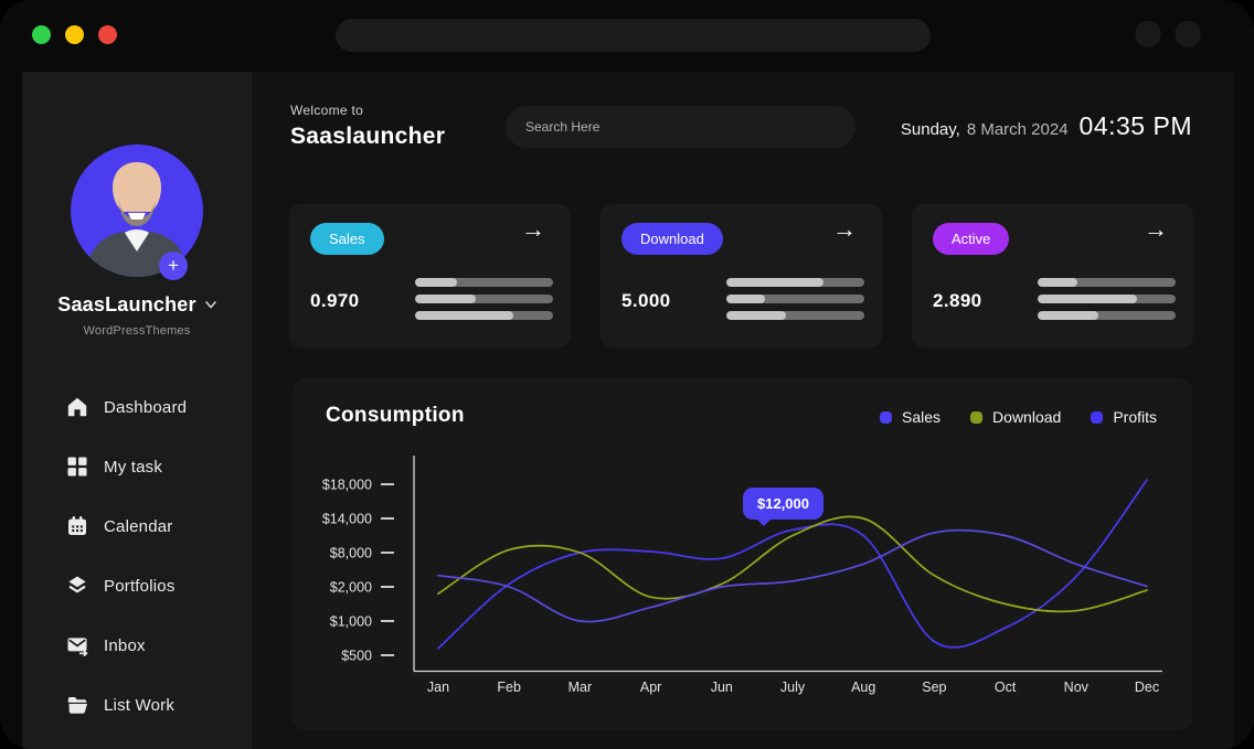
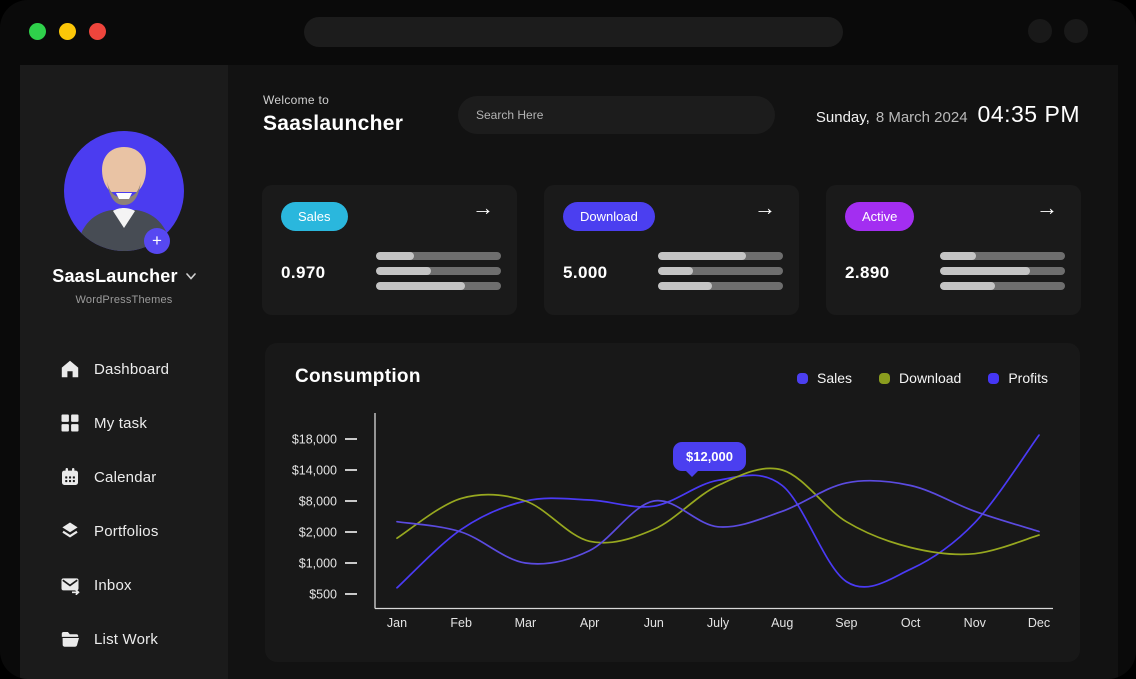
Profits/Jun: $2000 -> $8000
